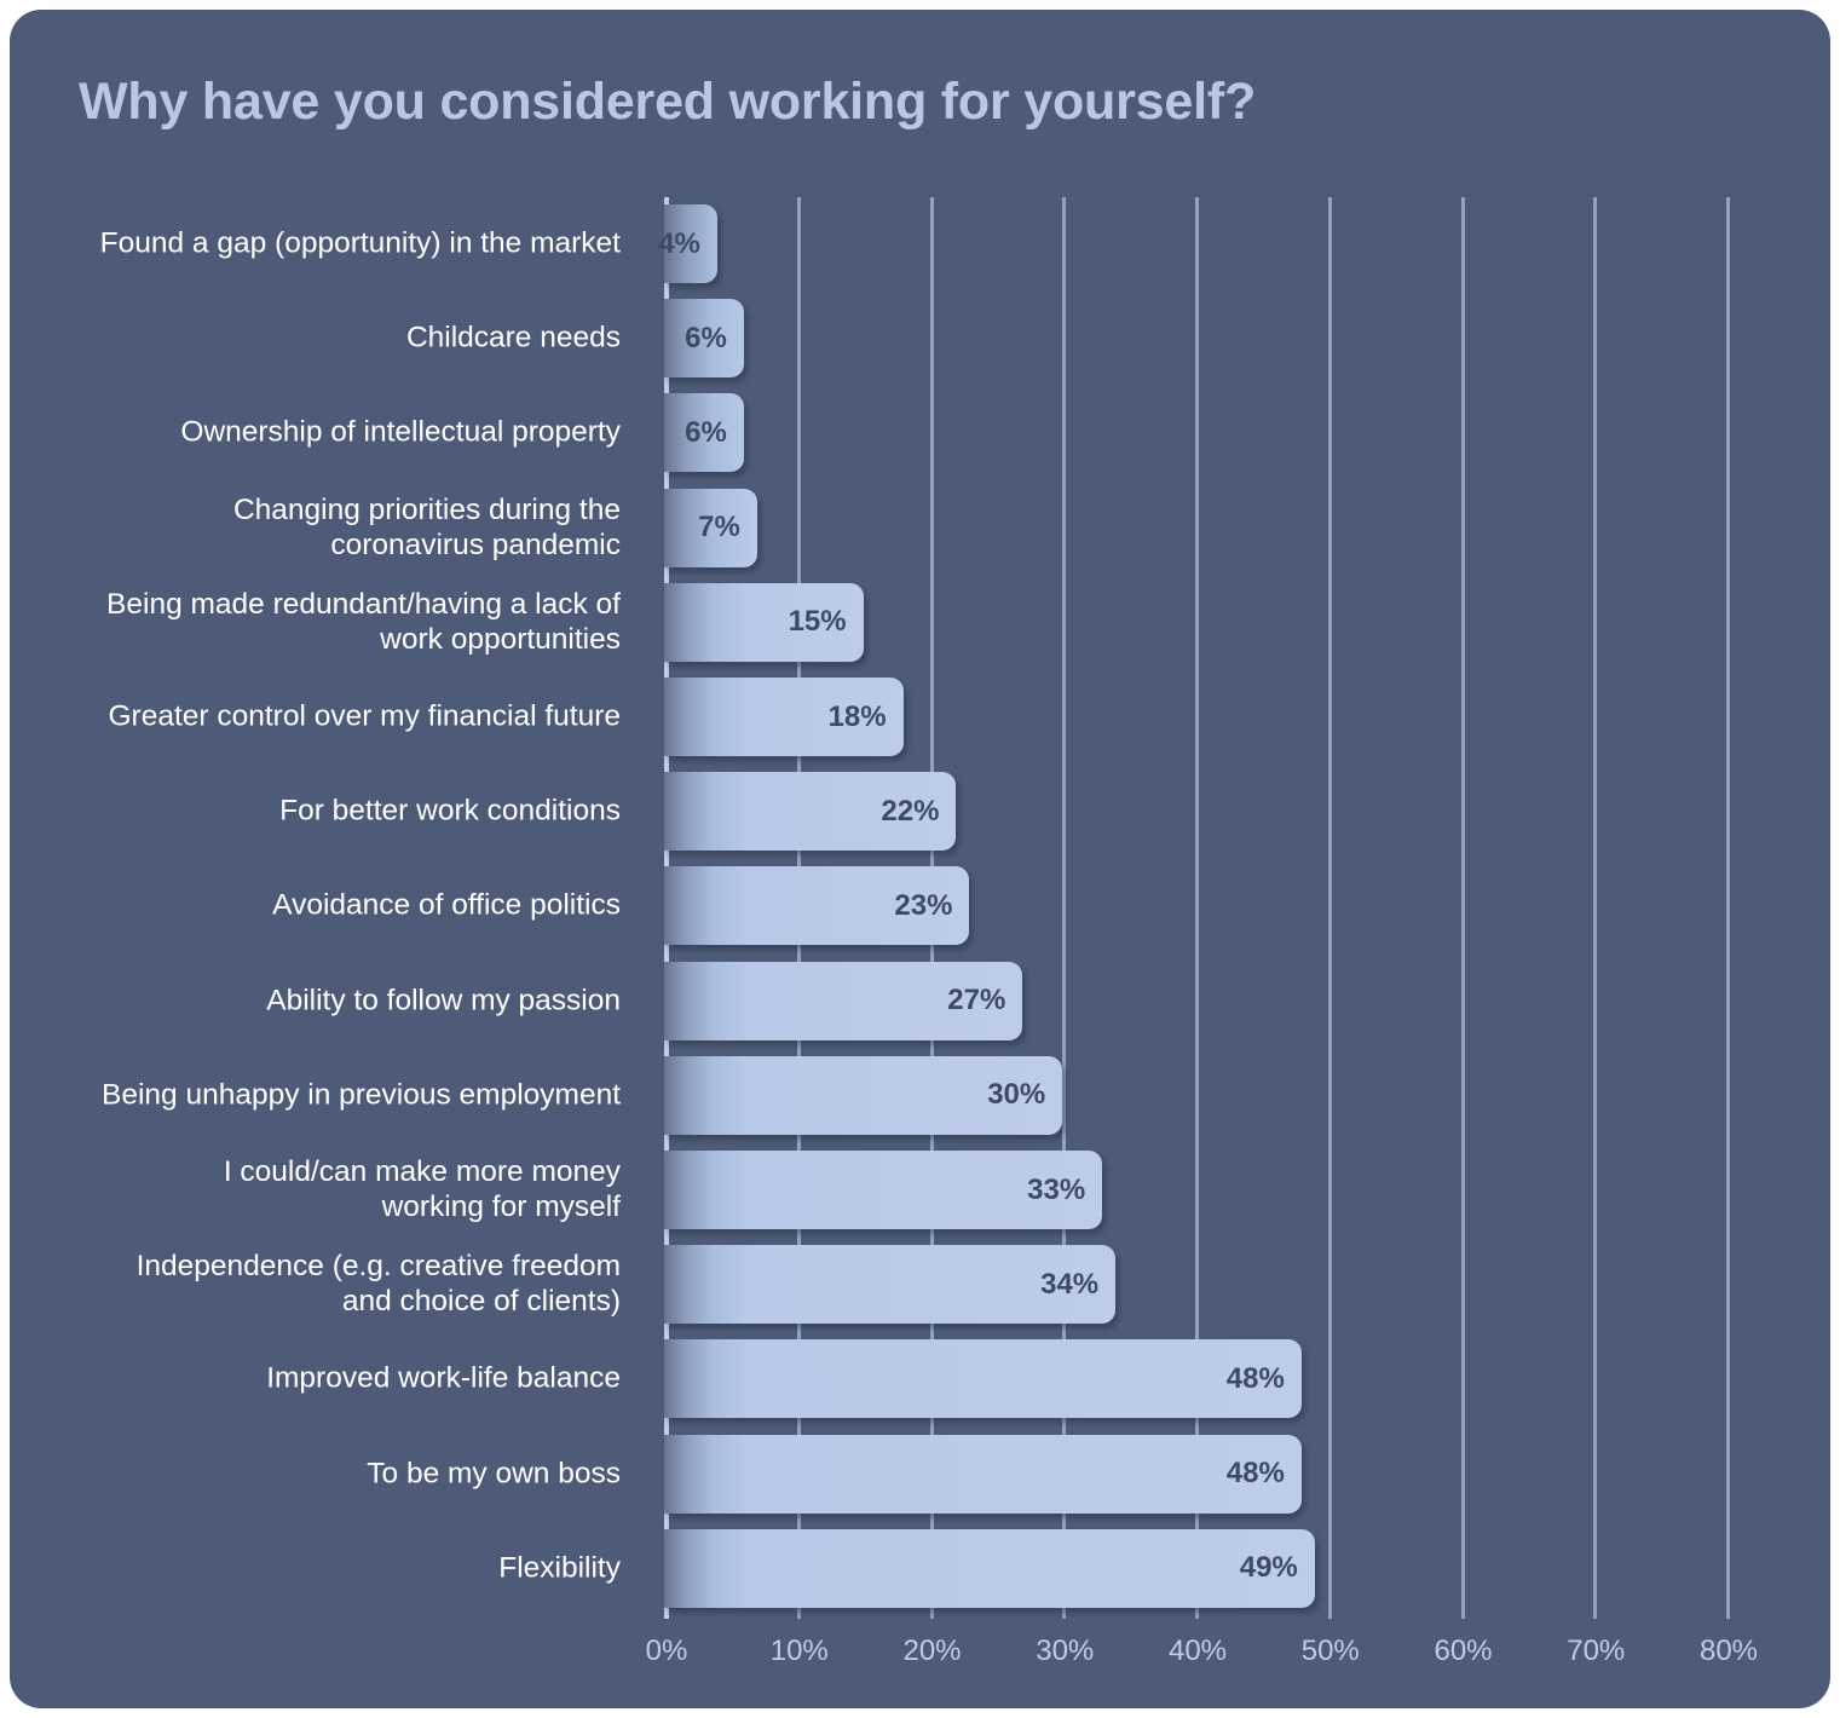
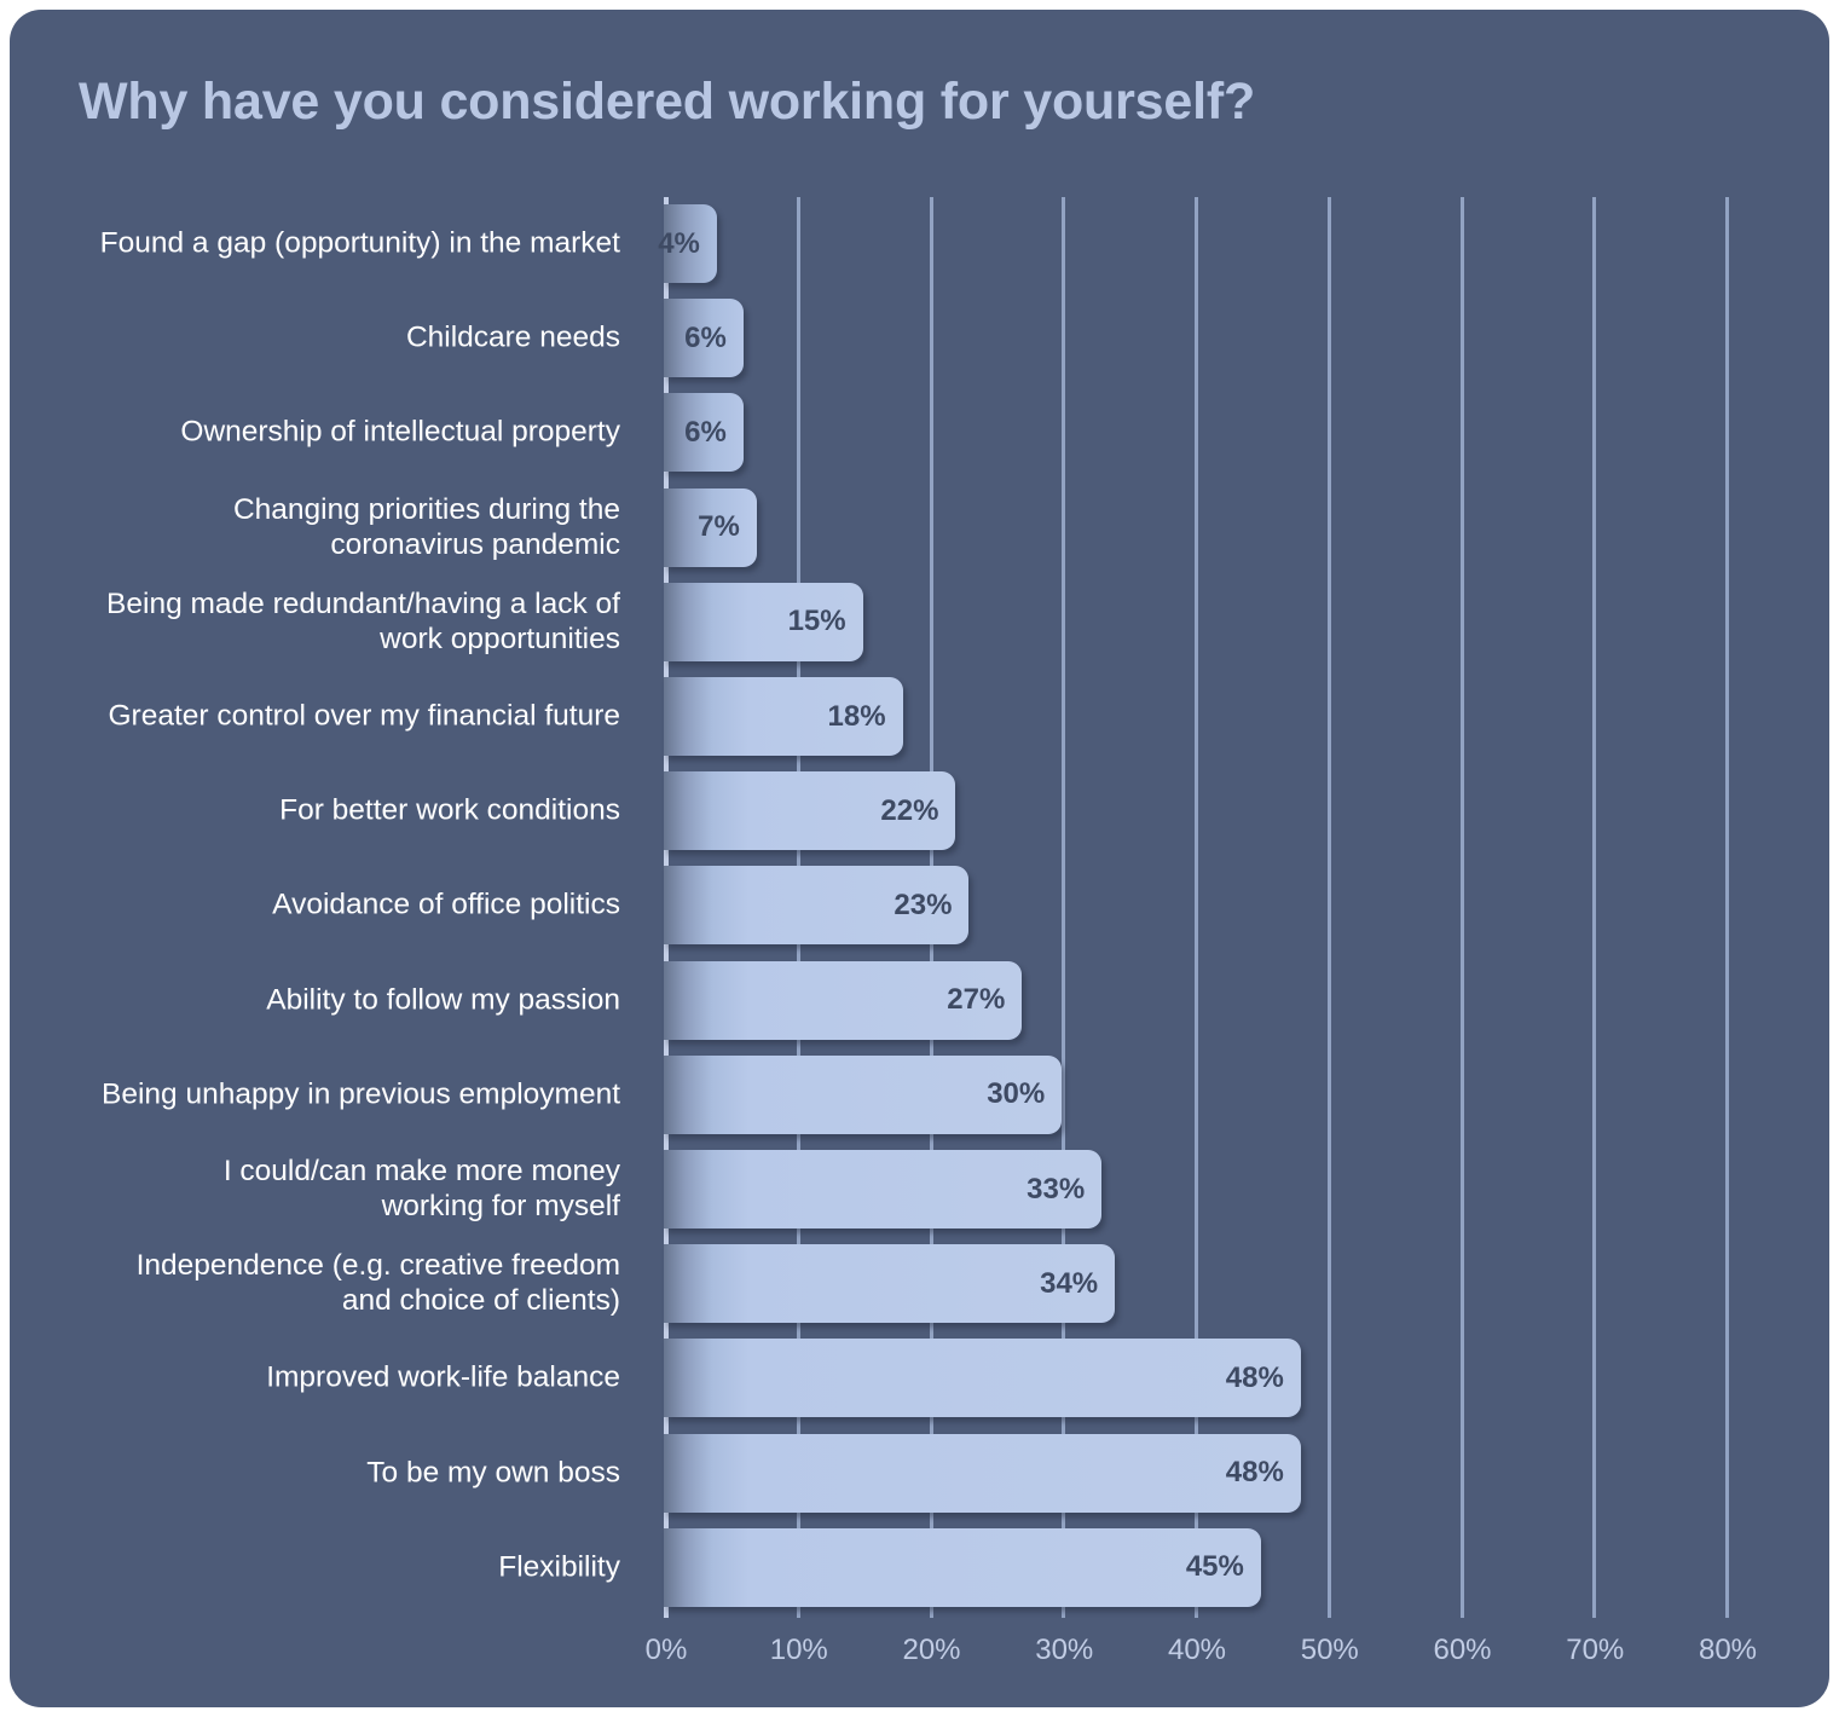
Flexibility: 49% -> 45%
